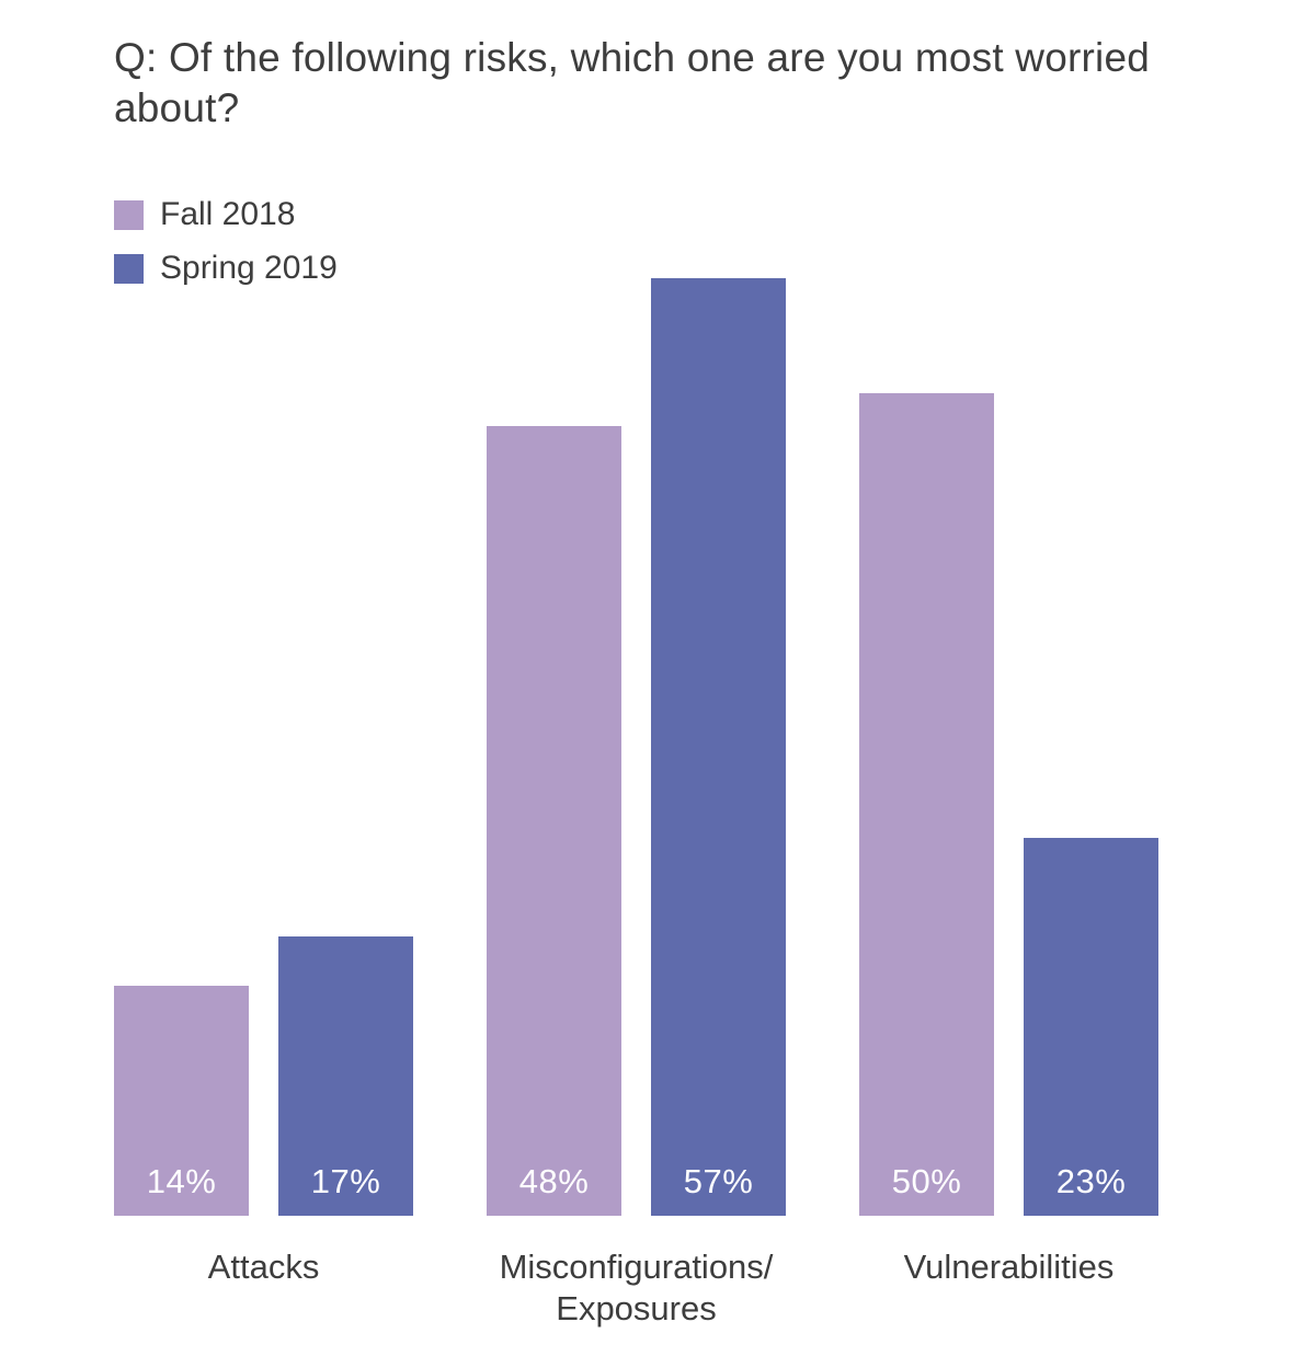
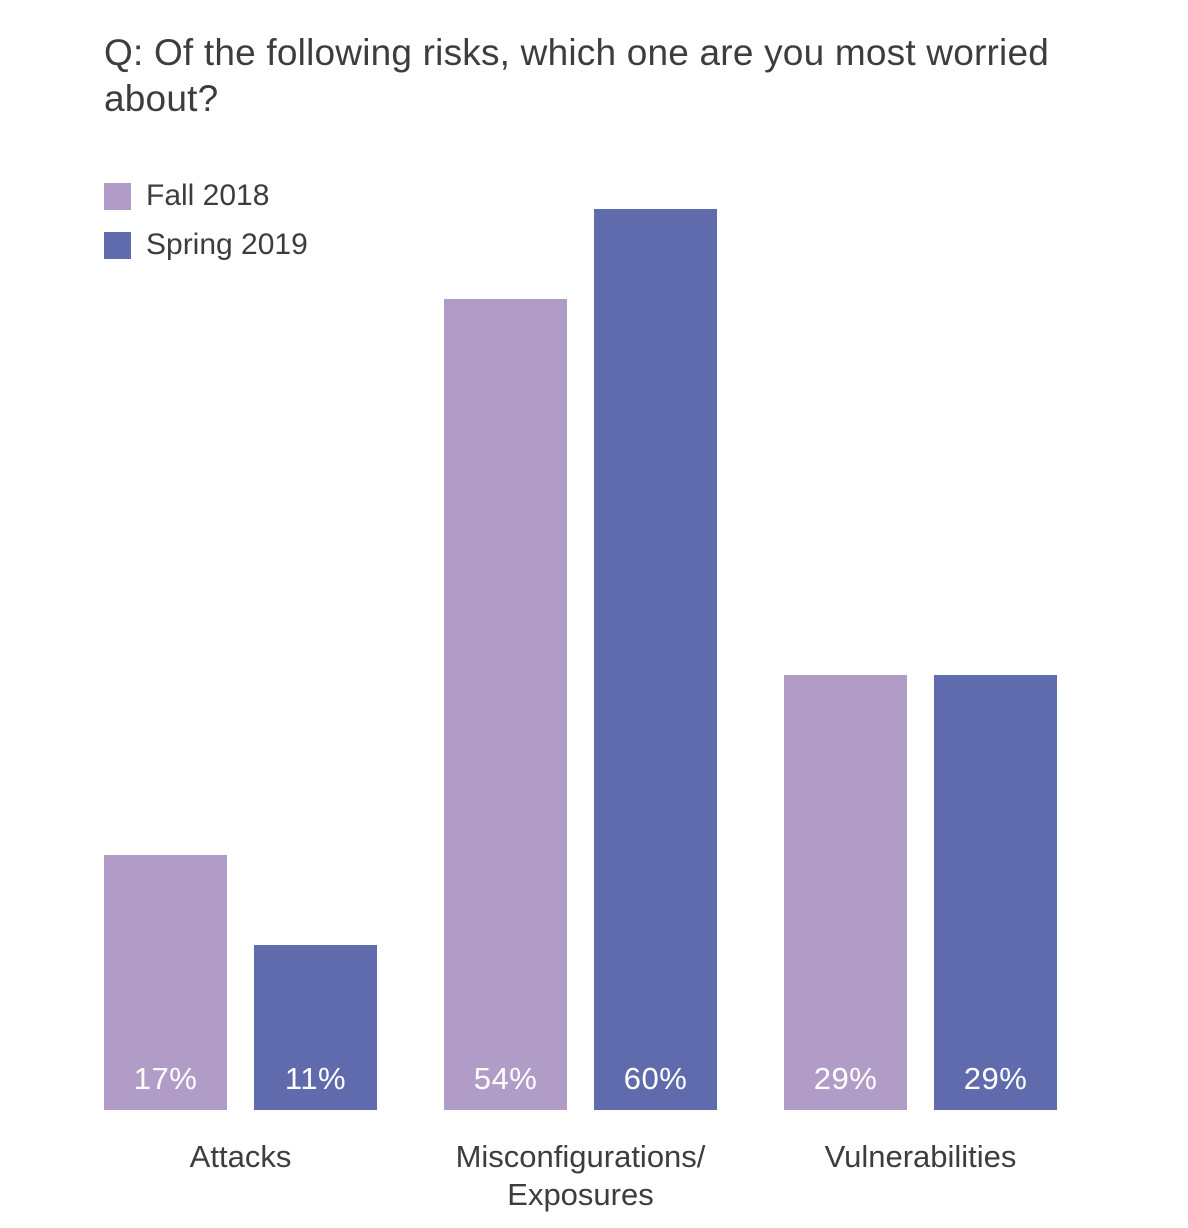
Fall 2018/Attacks: 14% -> 17%
Spring 2019/Attacks: 17% -> 11%
Fall 2018/Misconfigurations/Exposures: 48% -> 54%
Spring 2019/Misconfigurations/Exposures: 57% -> 60%
Fall 2018/Vulnerabilities: 50% -> 29%
Spring 2019/Vulnerabilities: 23% -> 29%
